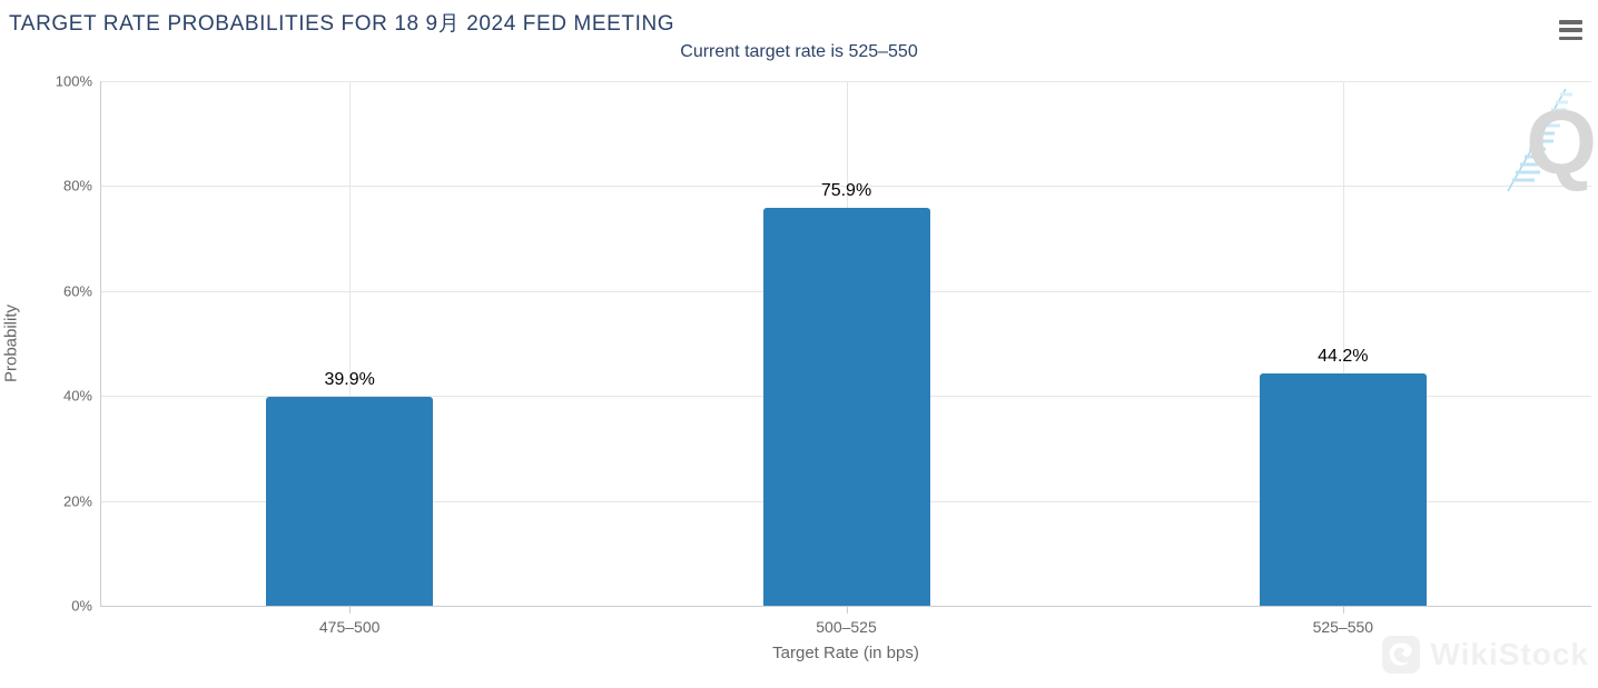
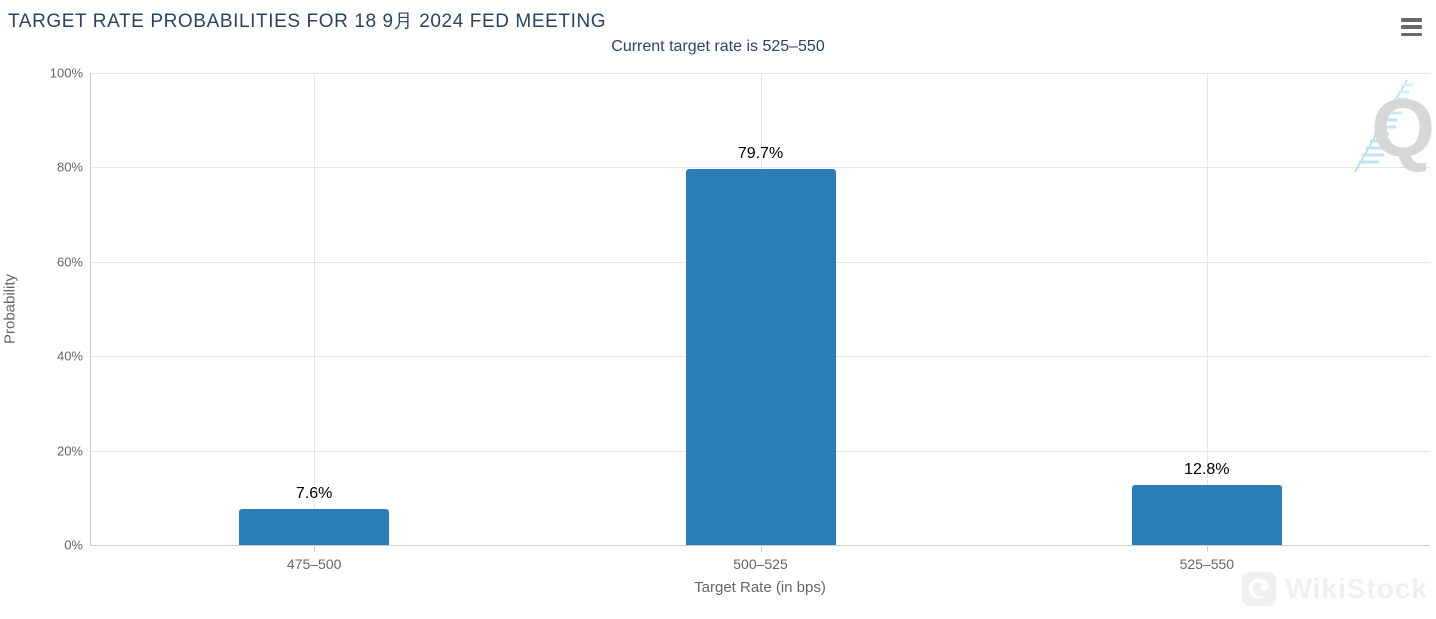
475–500: 39.9% -> 7.6%
500–525: 75.9% -> 79.7%
525–550: 44.2% -> 12.8%
